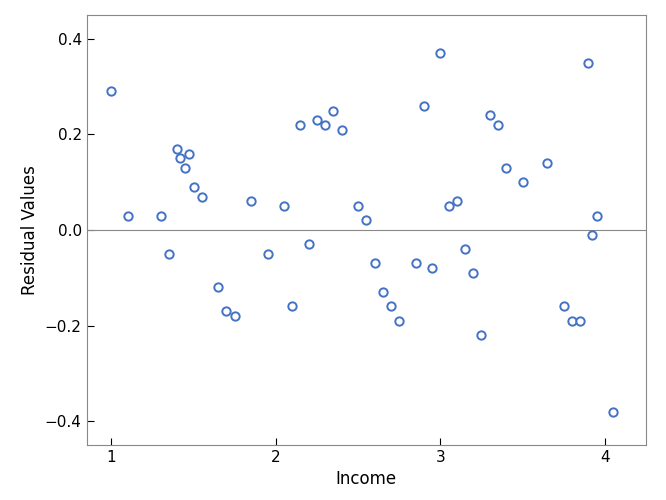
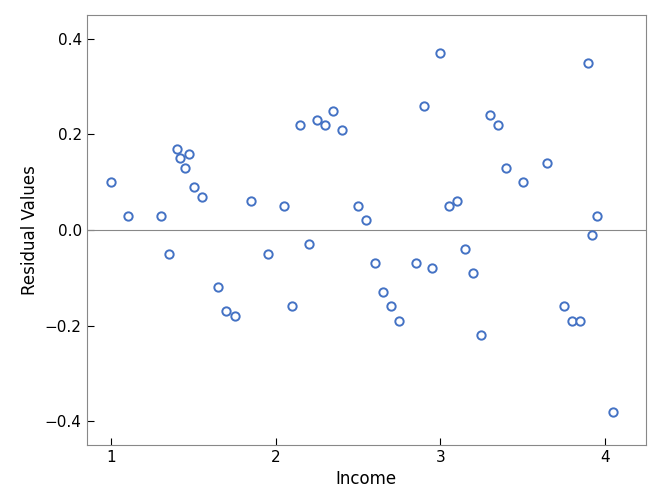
1: 0.29 -> 0.10
